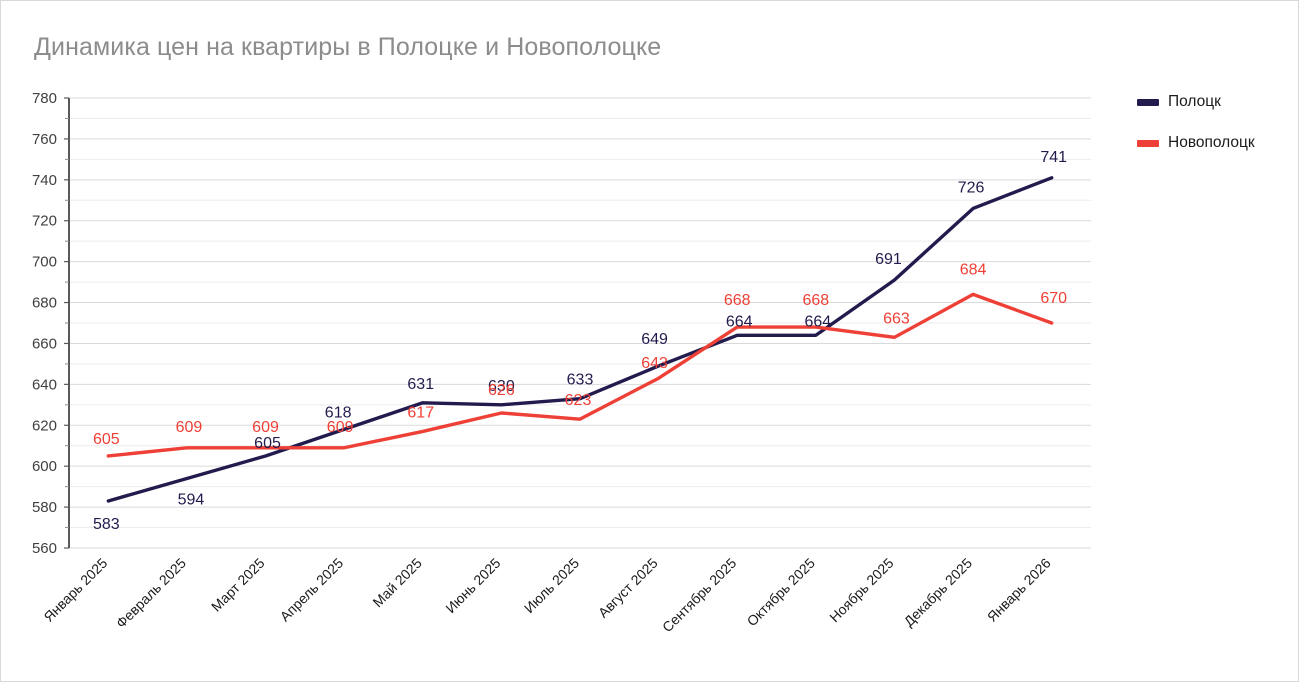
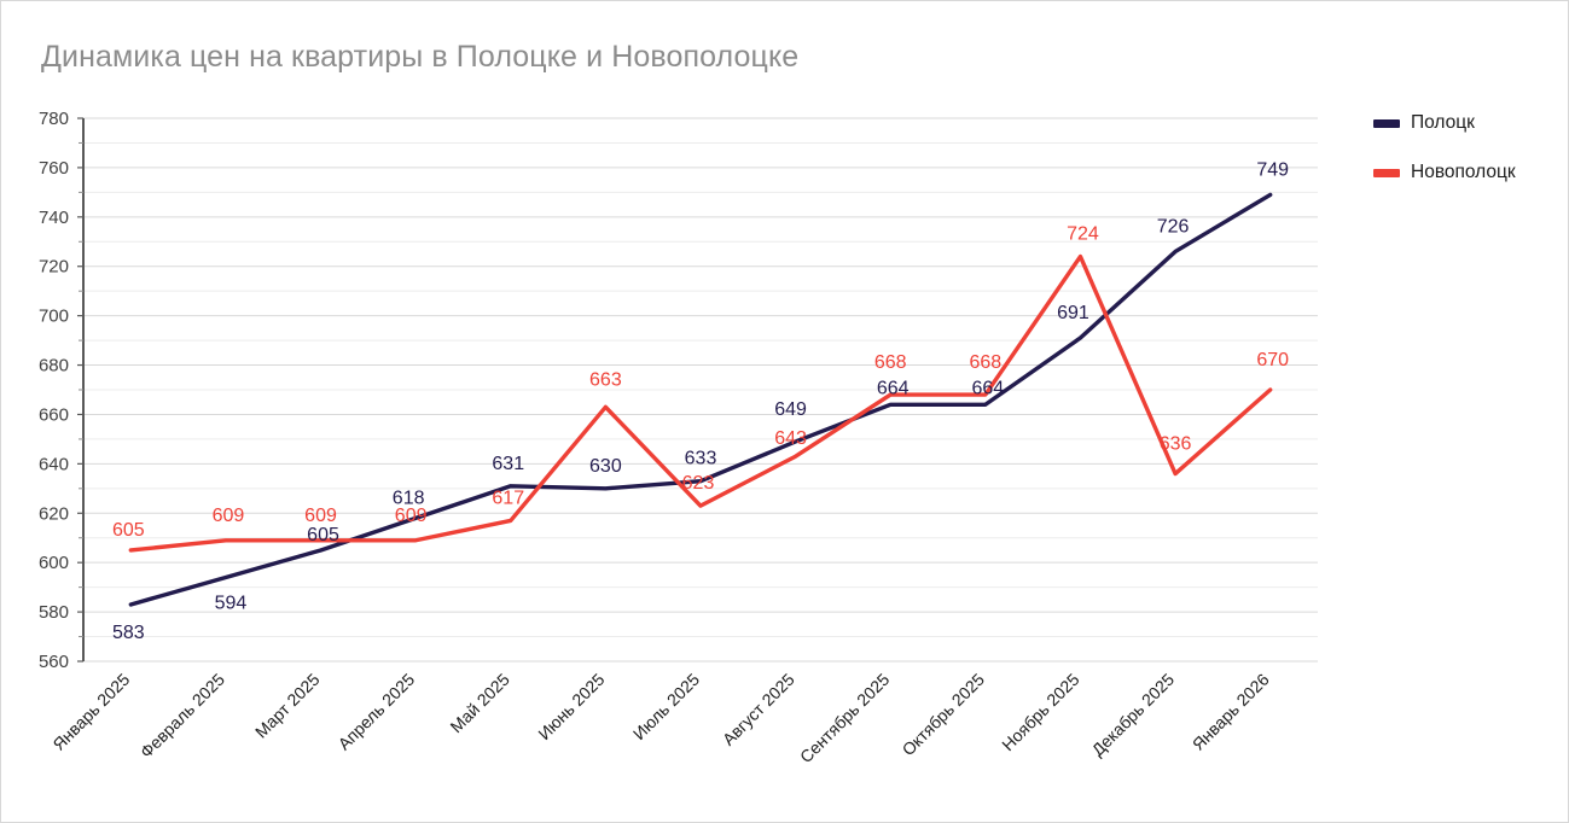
Новополоцк/Июнь 2025: 626 -> 663
Новополоцк/Ноябрь 2025: 663 -> 724
Новополоцк/Декабрь 2025: 684 -> 636
Полоцк/Январь 2026: 741 -> 749
